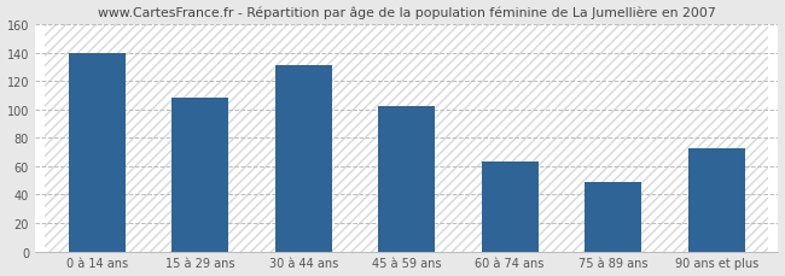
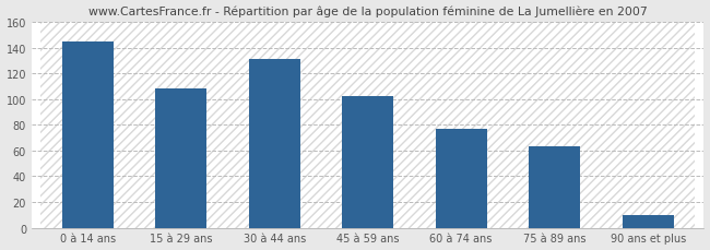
0 à 14 ans: 140 -> 145
60 à 74 ans: 63 -> 77
75 à 89 ans: 49 -> 63
90 ans et plus: 73 -> 10
